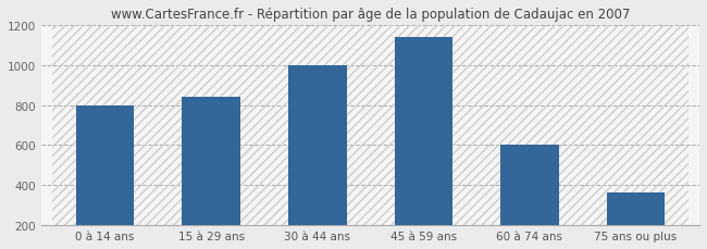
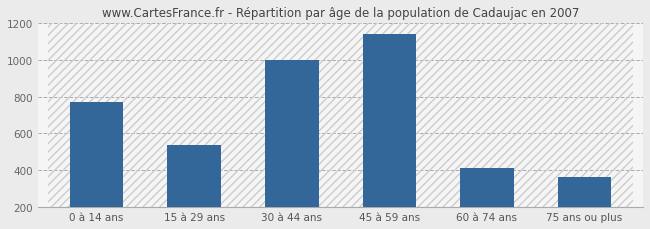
0 à 14 ans: 800 -> 770
15 à 29 ans: 840 -> 540
60 à 74 ans: 600 -> 410
